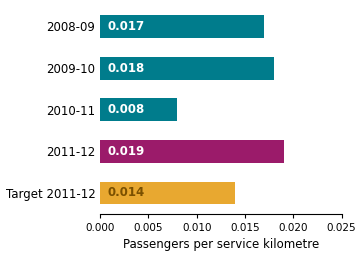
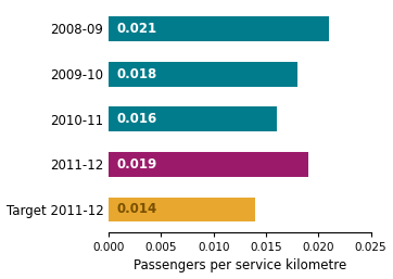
2008-09: 0.017 -> 0.021
2010-11: 0.008 -> 0.016
